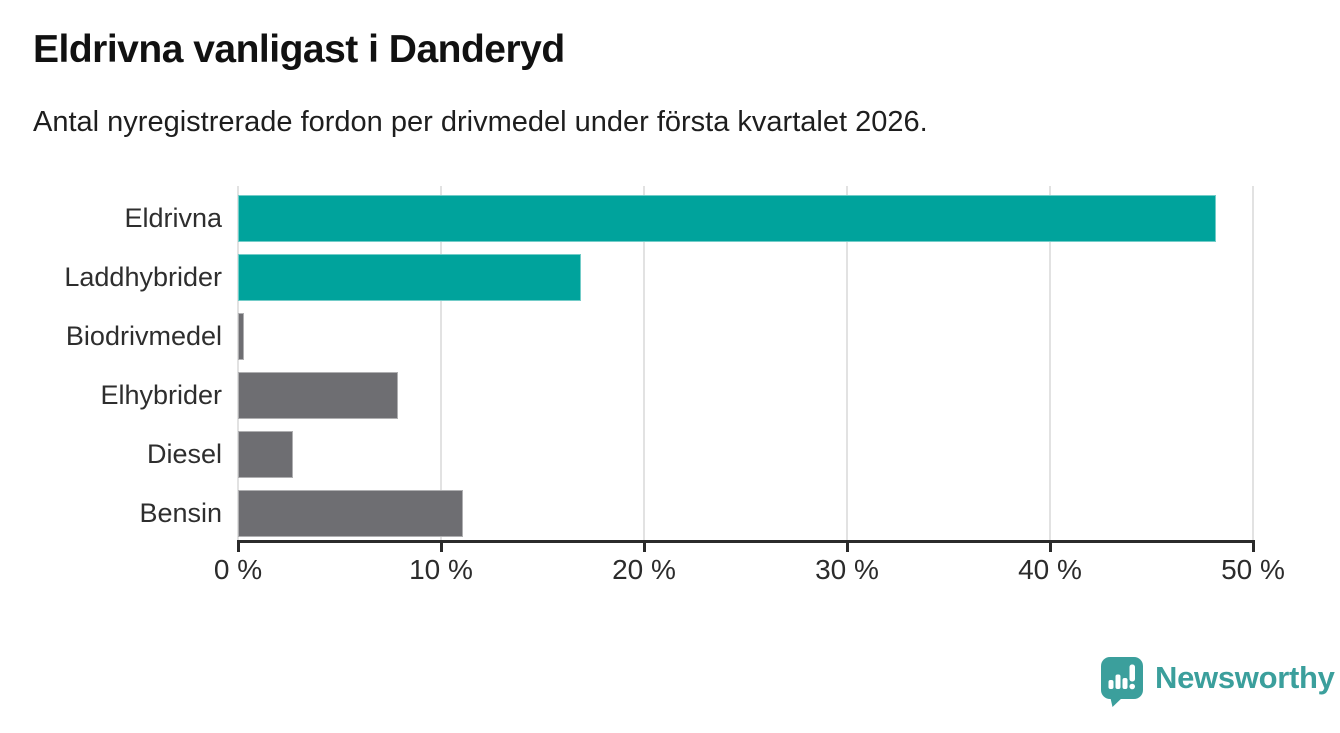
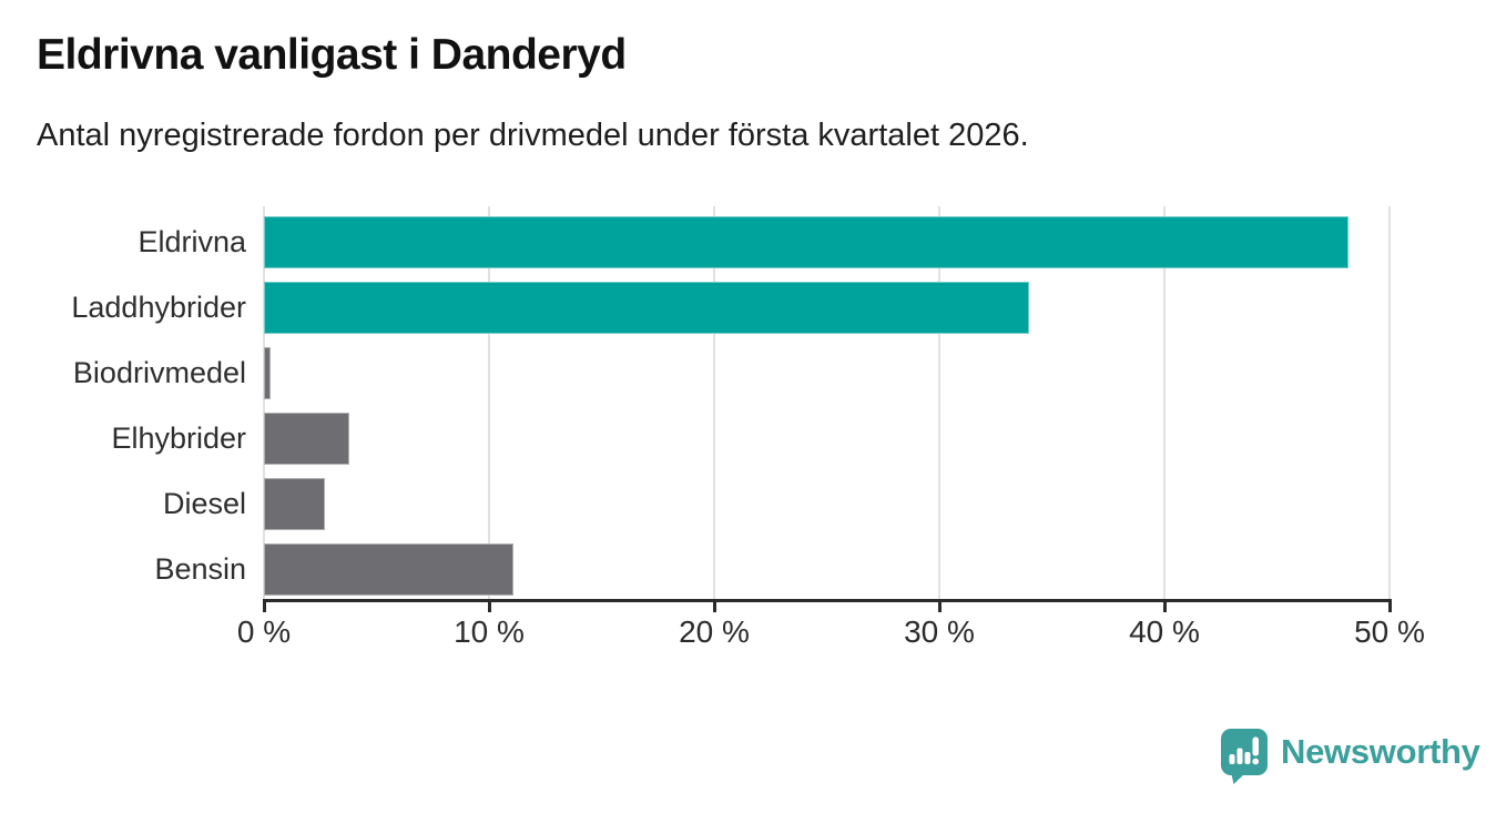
Laddhybrider: 16.9% -> 34.0%
Elhybrider: 7.9% -> 3.8%
